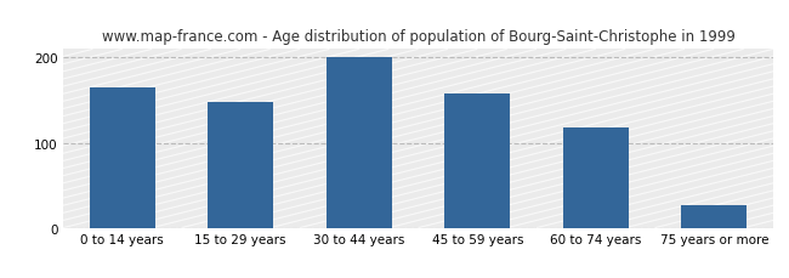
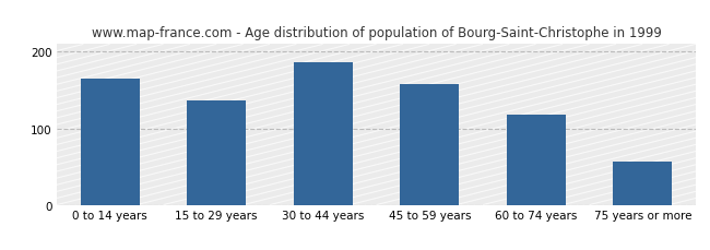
15 to 29 years: 148 -> 136
30 to 44 years: 200 -> 186
75 years or more: 27 -> 56
